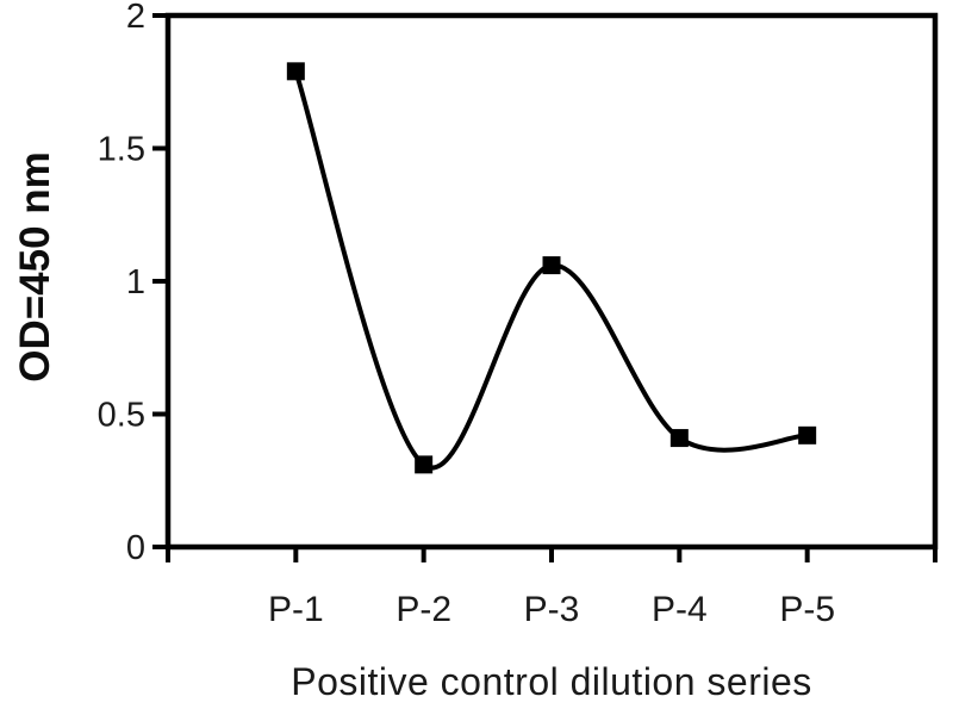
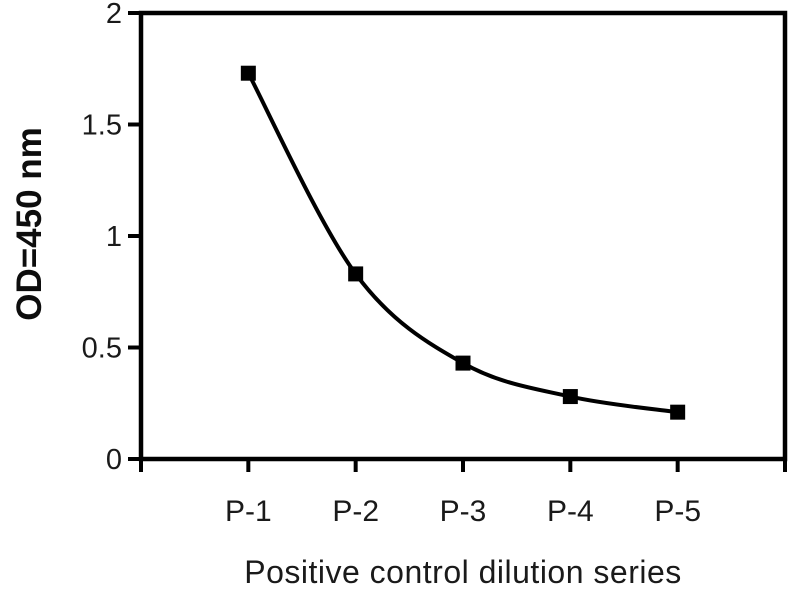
P-1: 1.79 -> 1.73
P-2: 0.31 -> 0.83
P-3: 1.06 -> 0.43
P-4: 0.41 -> 0.28
P-5: 0.42 -> 0.21
